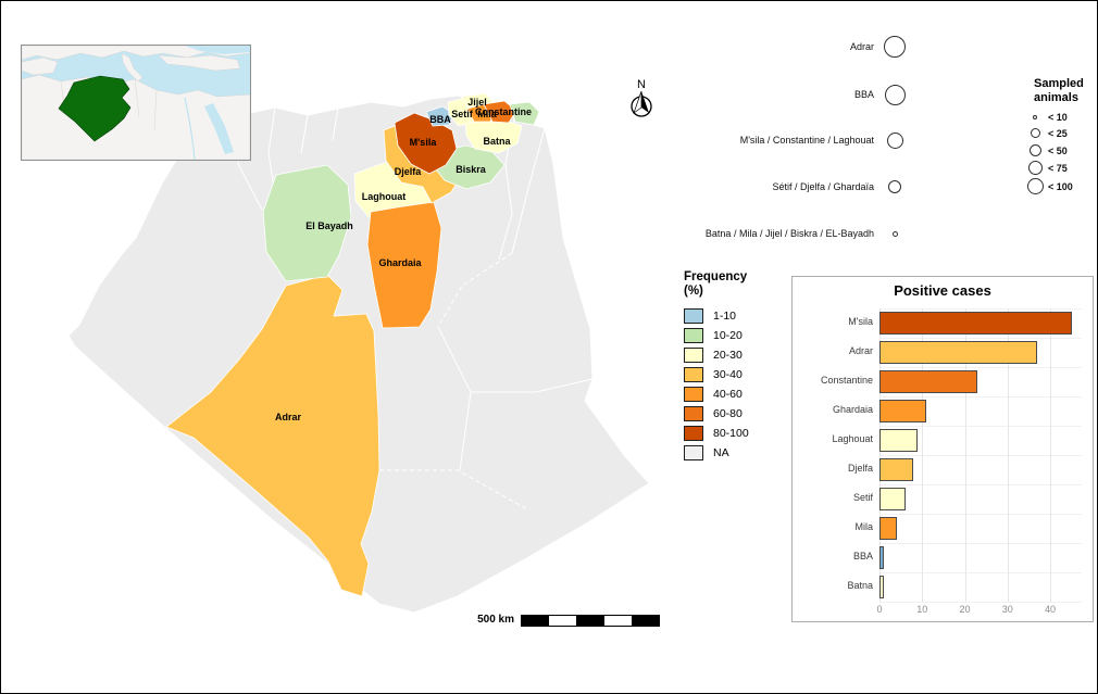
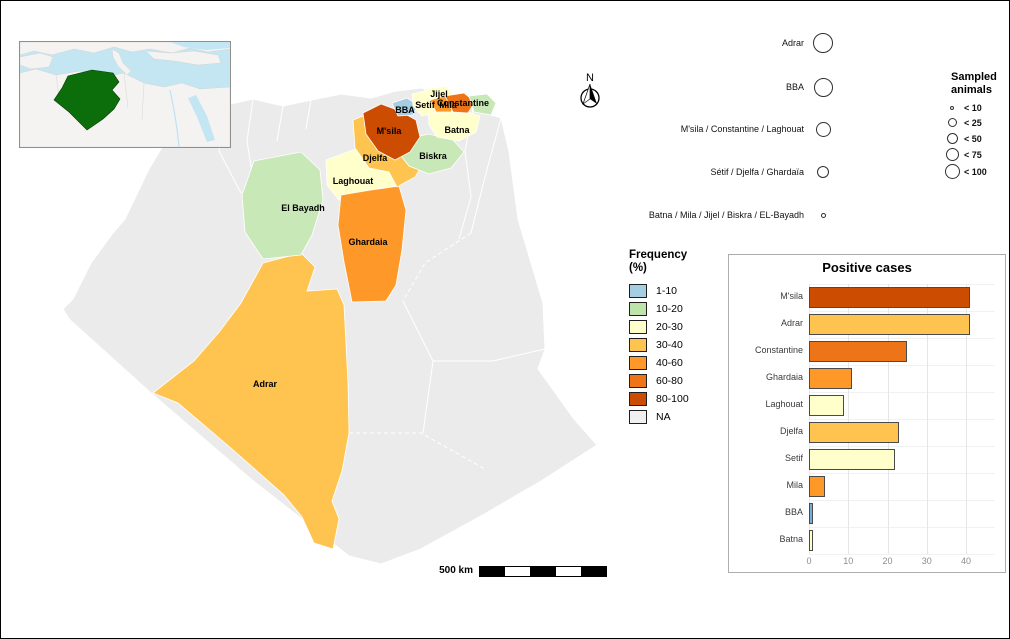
M'sila: 45 -> 41
Adrar: 37 -> 41
Constantine: 23 -> 25
Djelfa: 8 -> 23
Setif: 6 -> 22
